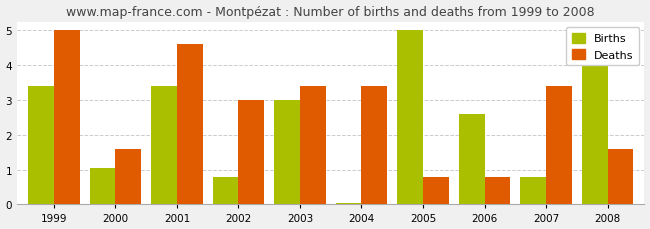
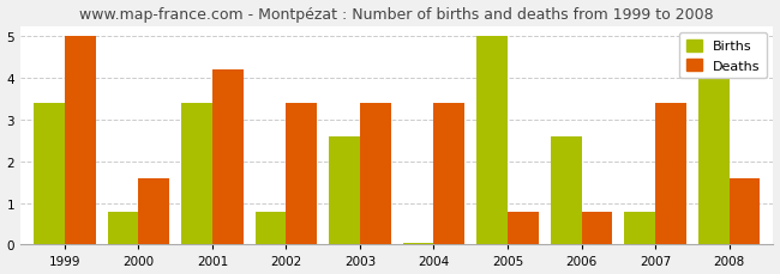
Births/2000: 1.05 -> 0.80
Deaths/2001: 4.6 -> 4.2
Deaths/2002: 3.0 -> 3.4
Births/2003: 3.00 -> 2.60
